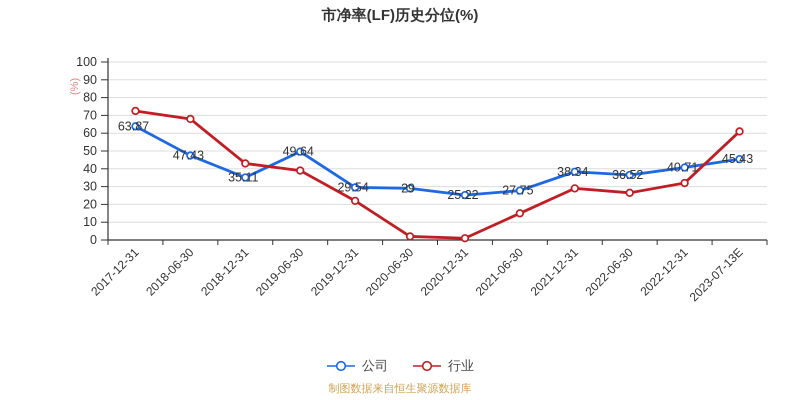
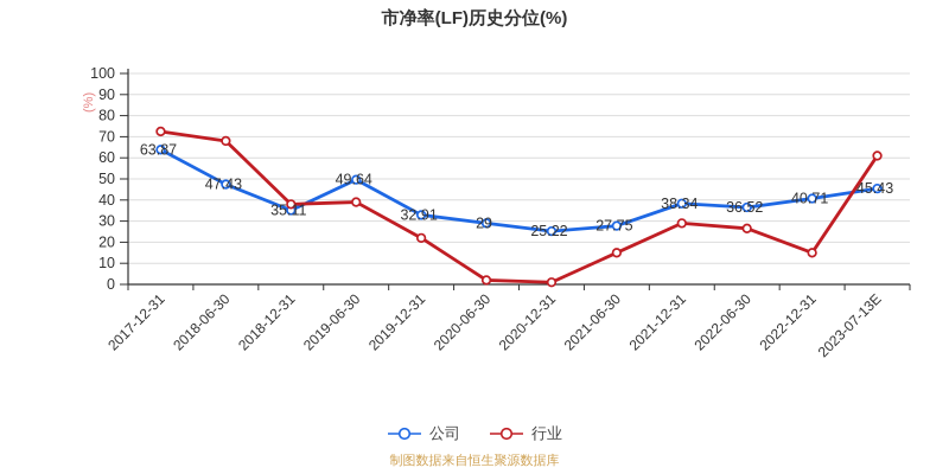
行业/2018-12-31: 43 -> 38
公司/2019-12-31: 29.54 -> 32.91
行业/2022-12-31: 32 -> 15
